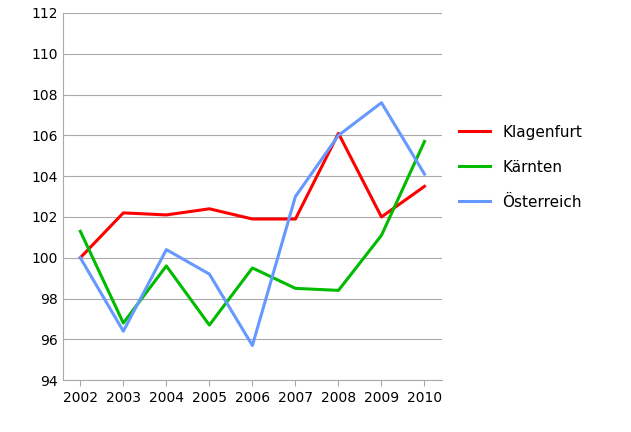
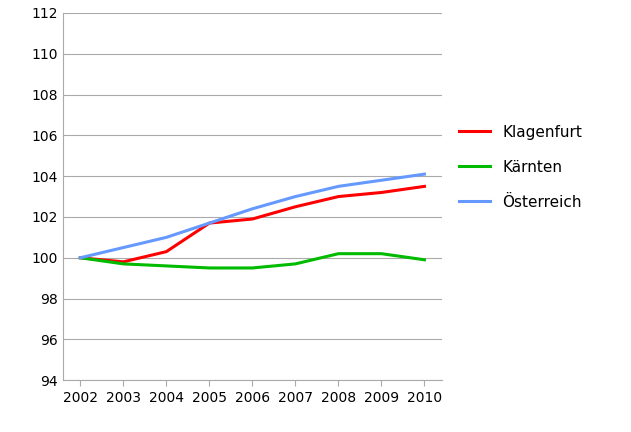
Kärnten/2002: 101.3 -> 100.0
Klagenfurt/2003: 102.2 -> 99.8
Kärnten/2003: 96.8 -> 99.7
Österreich/2003: 96.4 -> 100.5
Klagenfurt/2004: 102.1 -> 100.3
Österreich/2004: 100.4 -> 101.0
Klagenfurt/2005: 102.4 -> 101.7
Kärnten/2005: 96.7 -> 99.5
Österreich/2005: 99.2 -> 101.7
Österreich/2006: 95.7 -> 102.4
Klagenfurt/2007: 101.9 -> 102.5
Kärnten/2007: 98.5 -> 99.7
Klagenfurt/2008: 106.1 -> 103.0
Kärnten/2008: 98.4 -> 100.2
Österreich/2008: 106.0 -> 103.5
Klagenfurt/2009: 102.0 -> 103.2
Kärnten/2009: 101.1 -> 100.2
Österreich/2009: 107.6 -> 103.8
Kärnten/2010: 105.7 -> 99.9
